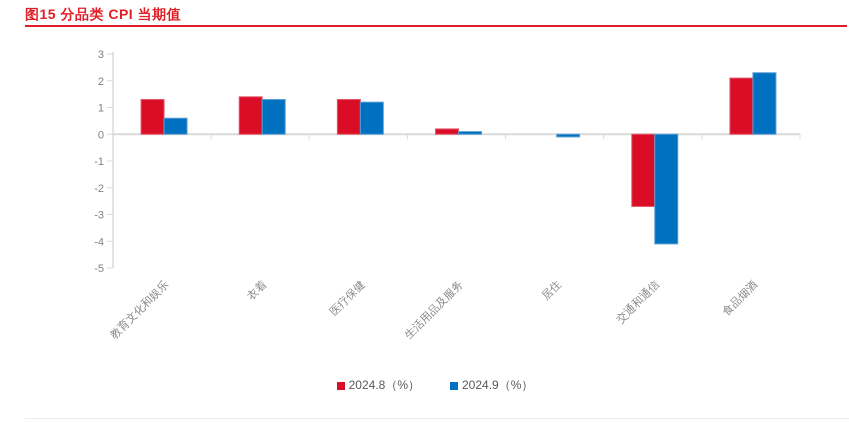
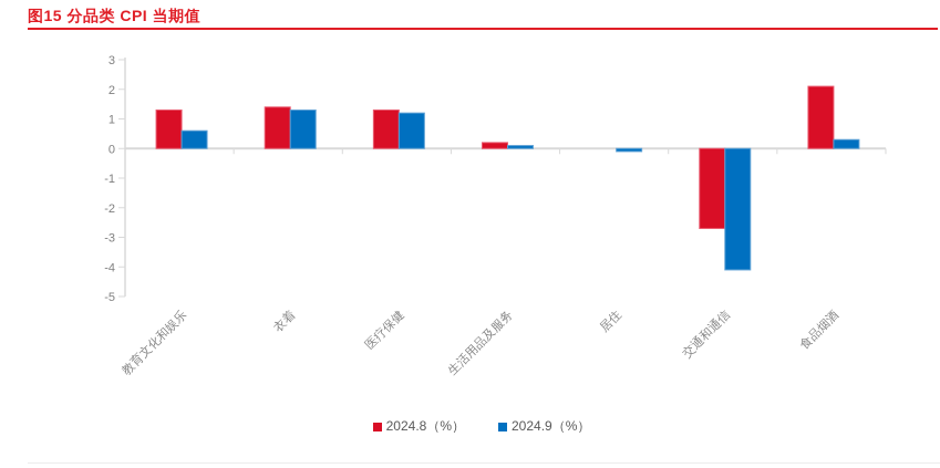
2024.9（%）/食品烟酒: 2.3 -> 0.3
